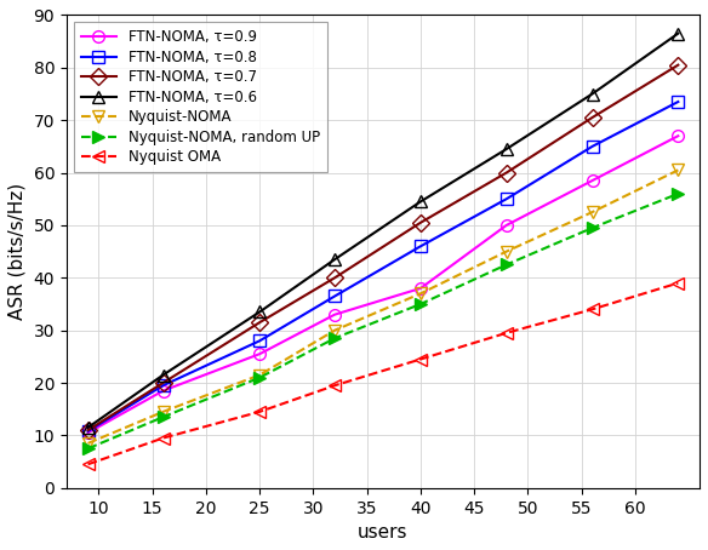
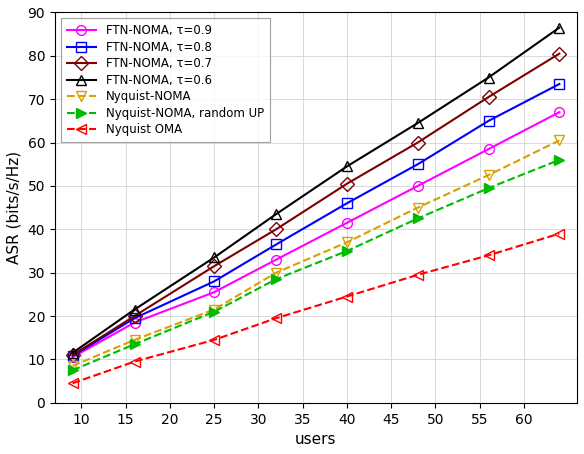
FTN-NOMA, τ=0.9/40: 38.0 -> 41.5
